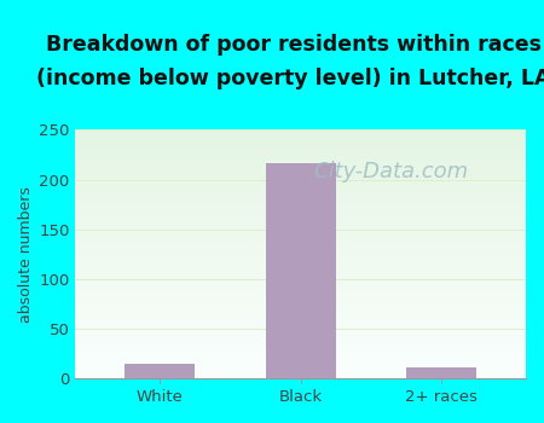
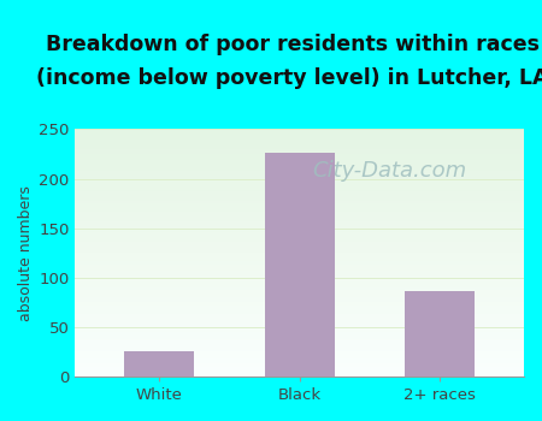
White: 14 -> 26
Black: 217 -> 226
2+ races: 11 -> 86
